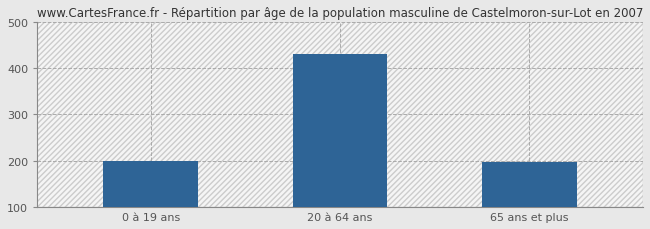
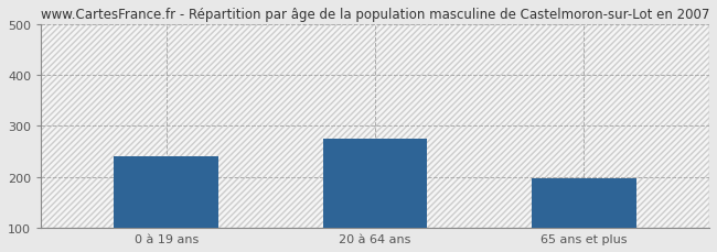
0 à 19 ans: 200 -> 240
20 à 64 ans: 430 -> 275
